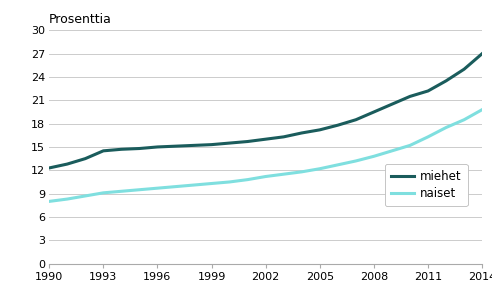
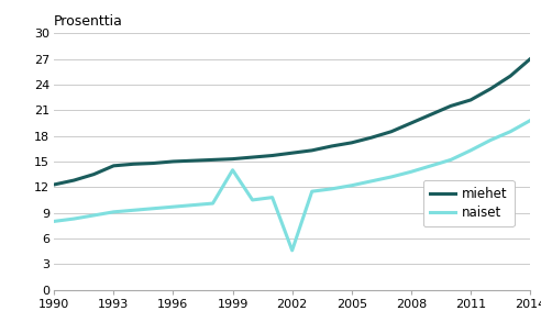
naiset/1999: 10.3 -> 14.0
naiset/2002: 11.2 -> 4.6
